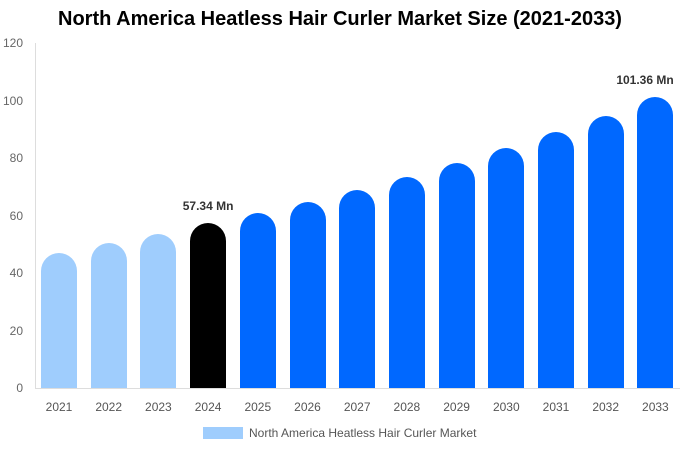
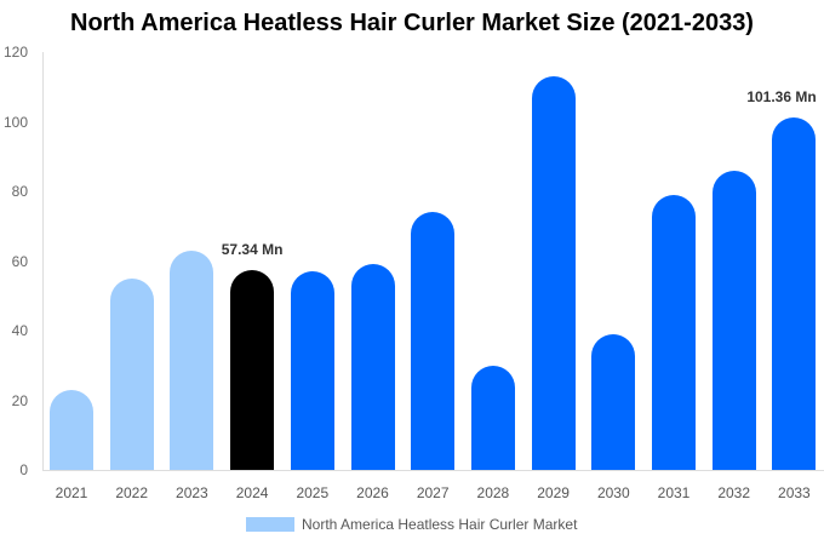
2021: 47 -> 23
2022: 50 -> 55
2023: 54 -> 63
2025: 61 -> 57
2026: 65 -> 59
2027: 69 -> 74
2028: 73 -> 30
2029: 78 -> 113
2030: 84 -> 39
2031: 89 -> 79
2032: 95 -> 86
